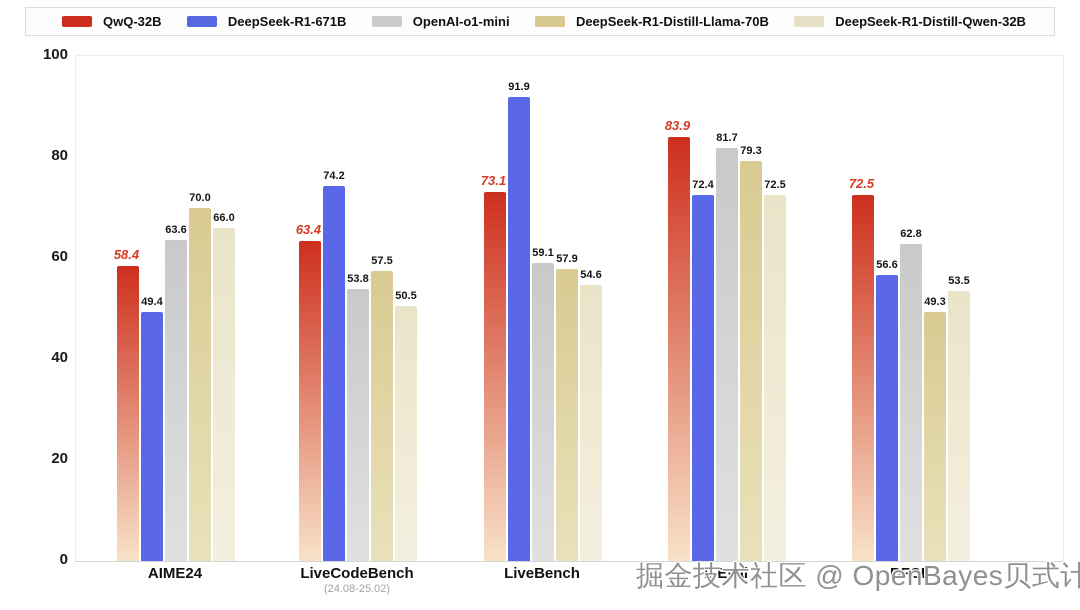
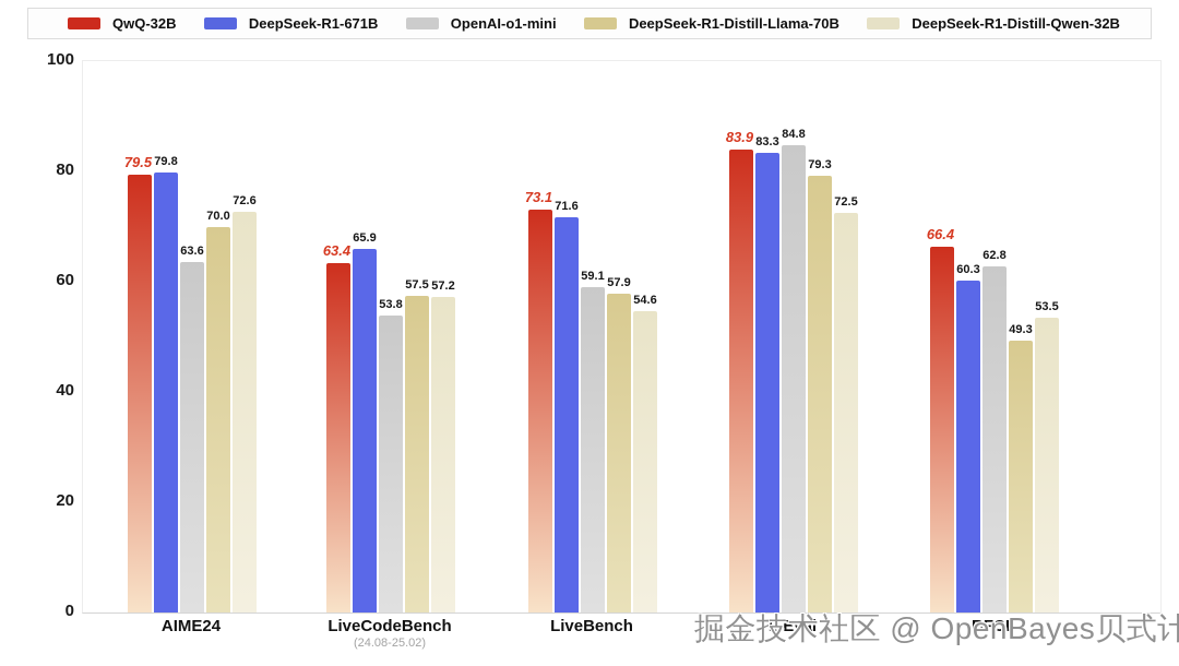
QwQ-32B/AIME24: 58.4 -> 79.5
DeepSeek-R1-671B/AIME24: 49.4 -> 79.8
DeepSeek-R1-Distill-Qwen-32B/AIME24: 66.0 -> 72.6
DeepSeek-R1-671B/LiveCodeBench: 74.2 -> 65.9
DeepSeek-R1-Distill-Qwen-32B/LiveCodeBench: 50.5 -> 57.2
DeepSeek-R1-671B/LiveBench: 91.9 -> 71.6
DeepSeek-R1-671B/IFEval: 72.4 -> 83.3
OpenAI-o1-mini/IFEval: 81.7 -> 84.8
QwQ-32B/BFCL: 72.5 -> 66.4
DeepSeek-R1-671B/BFCL: 56.6 -> 60.3
